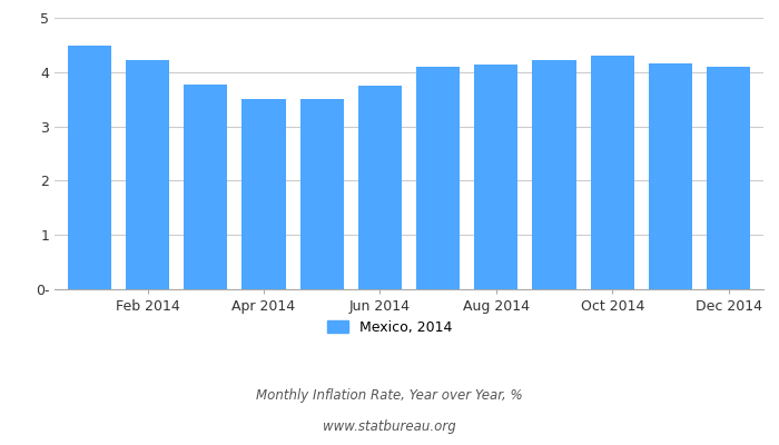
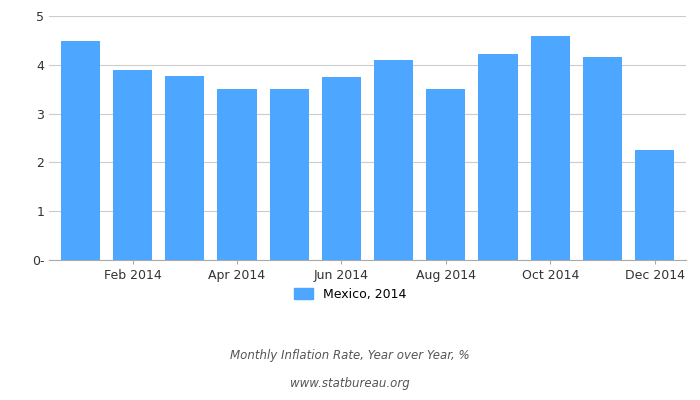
Feb 2014: 4.23 -> 3.90
Aug 2014: 4.14 -> 3.50
Oct 2014: 4.30 -> 4.60
Dec 2014: 4.09 -> 2.25
